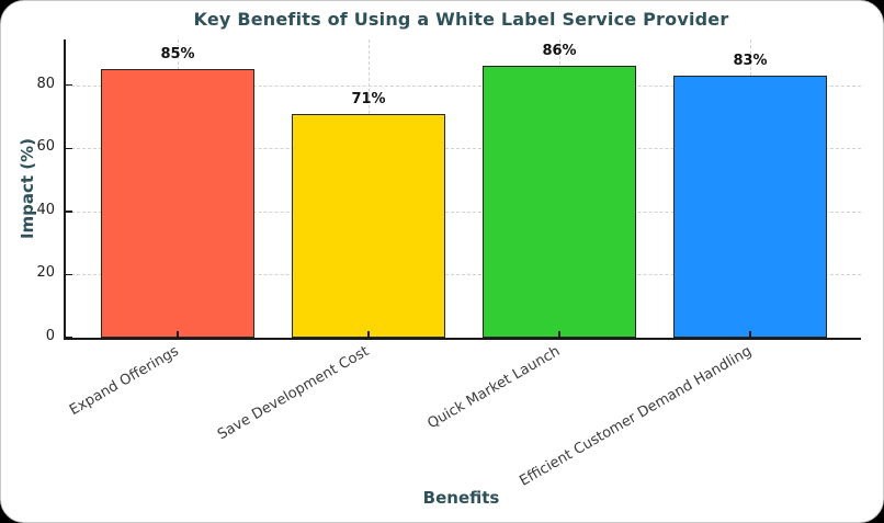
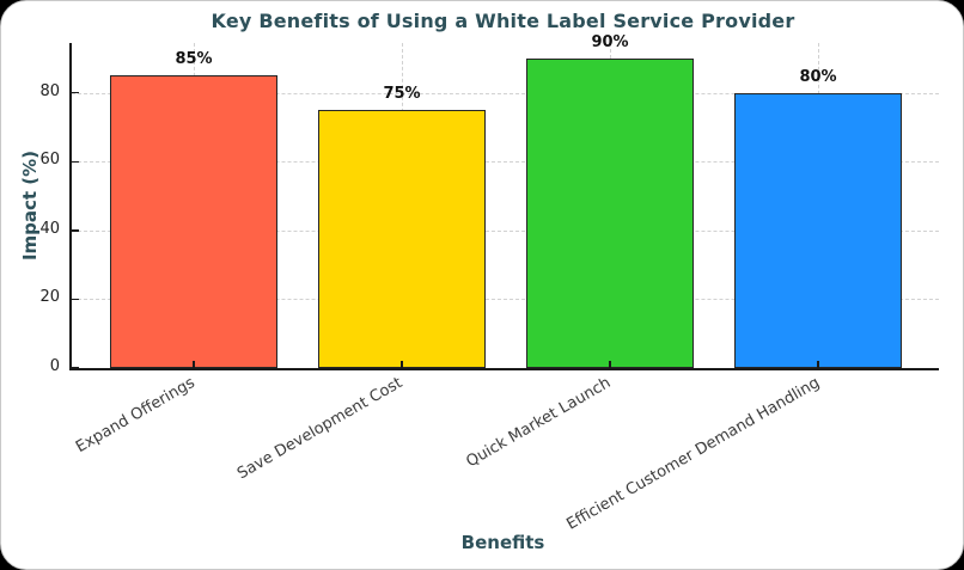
Save Development Cost: 71% -> 75%
Quick Market Launch: 86% -> 90%
Efficient Customer Demand Handling: 83% -> 80%
